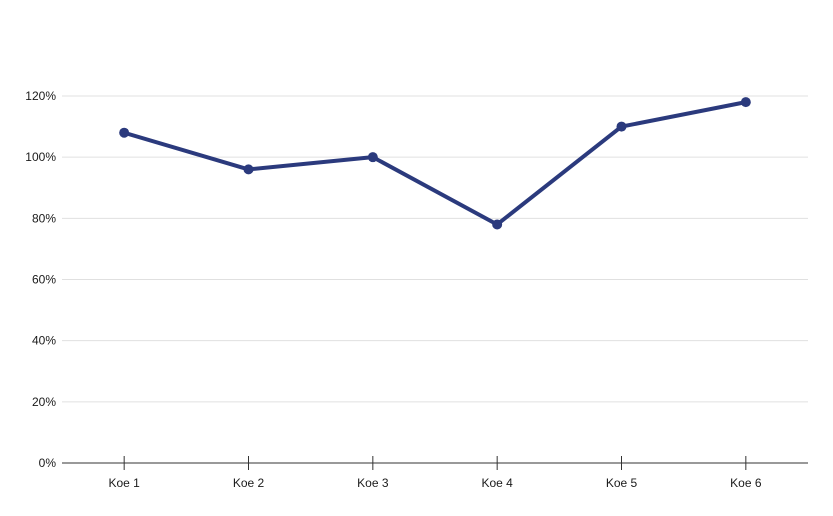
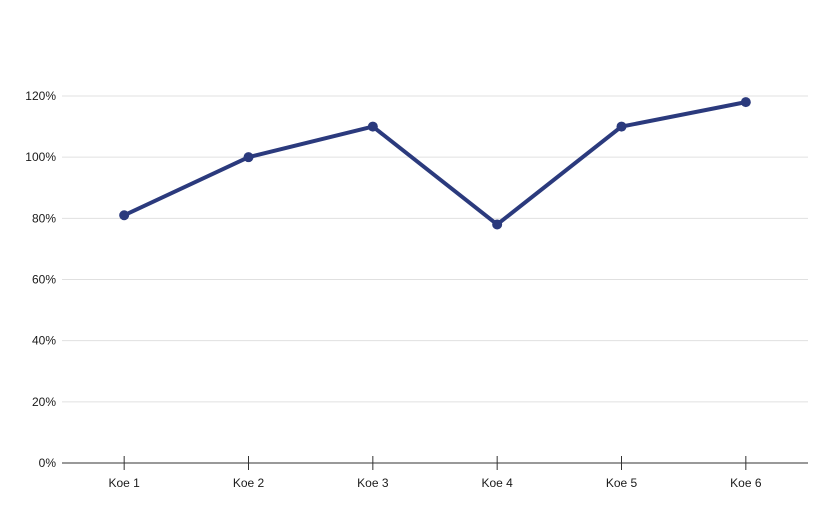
Koe 1: 108% -> 81%
Koe 2: 96% -> 100%
Koe 3: 100% -> 110%
